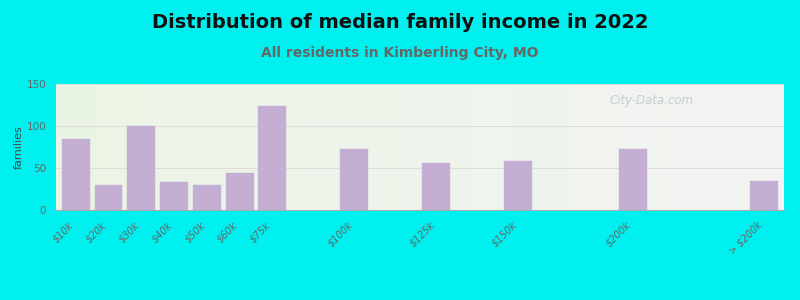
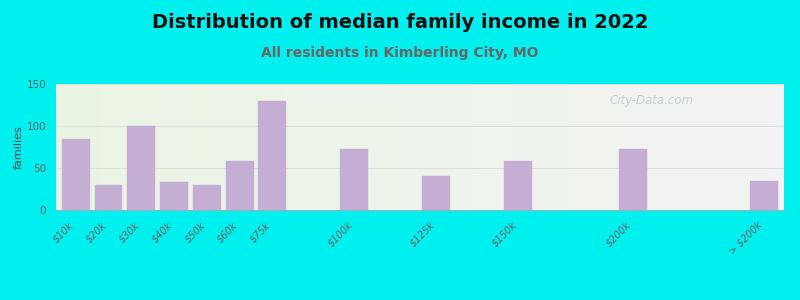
$60k: 44 -> 58
$75k: 124 -> 130
$125k: 56 -> 40
